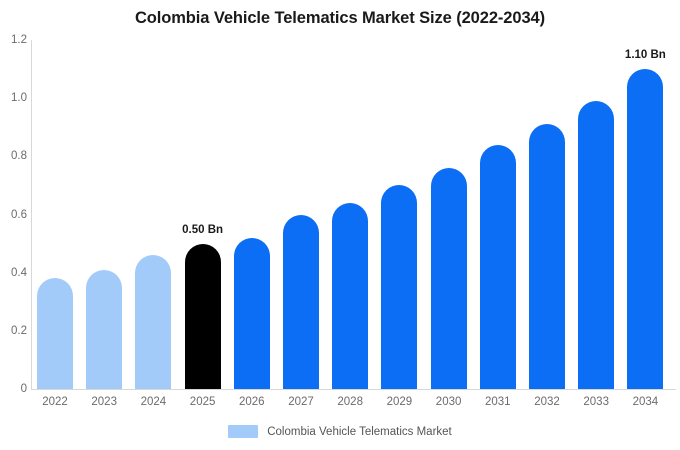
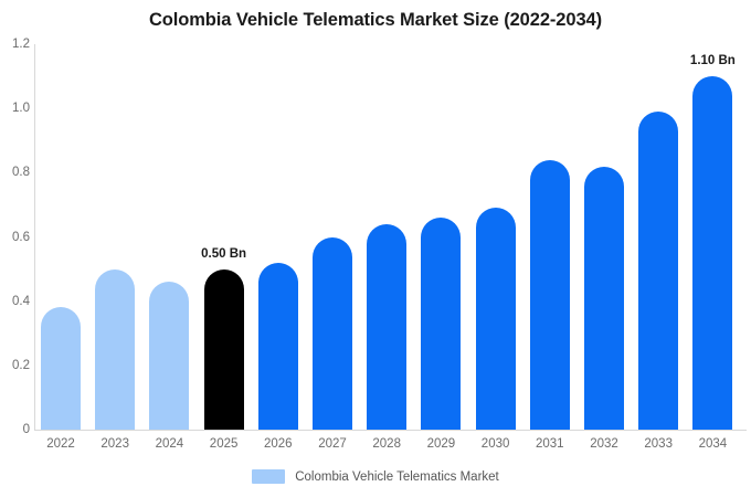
2023: 0.41 -> 0.50
2029: 0.70 -> 0.66
2030: 0.76 -> 0.69
2032: 0.91 -> 0.82
